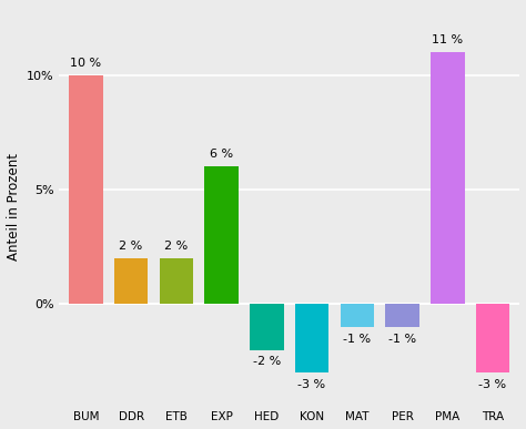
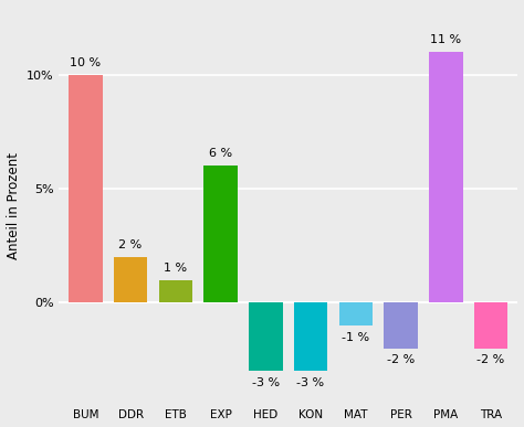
ETB: 2 -> 1
HED: -2 -> -3
PER: -1 -> -2
TRA: -3 -> -2
